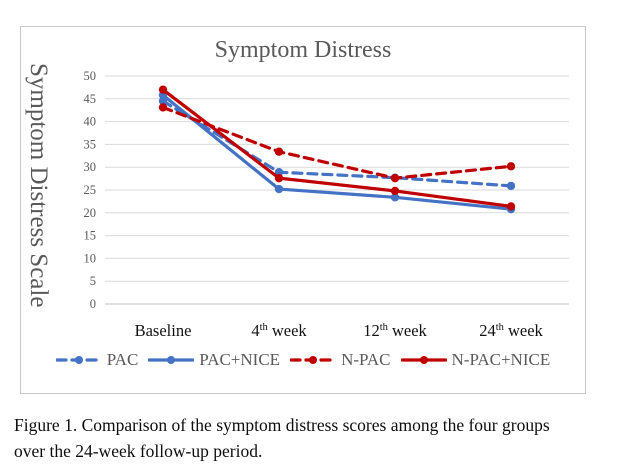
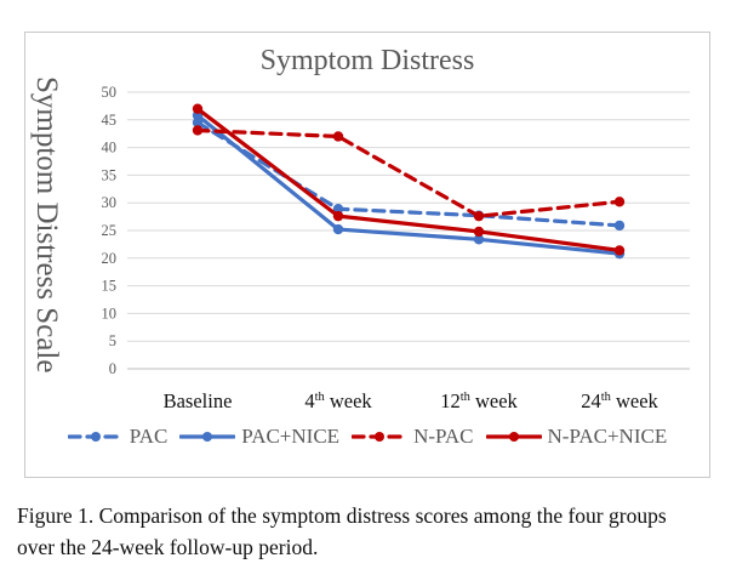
N-PAC/4th week: 33 -> 42
